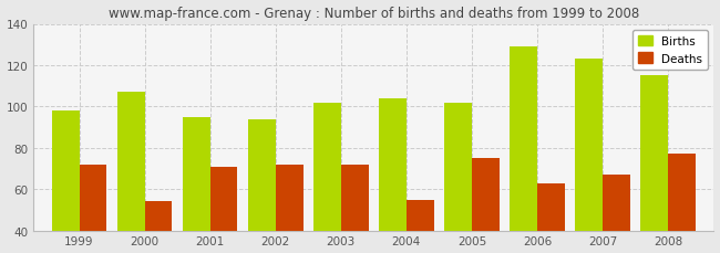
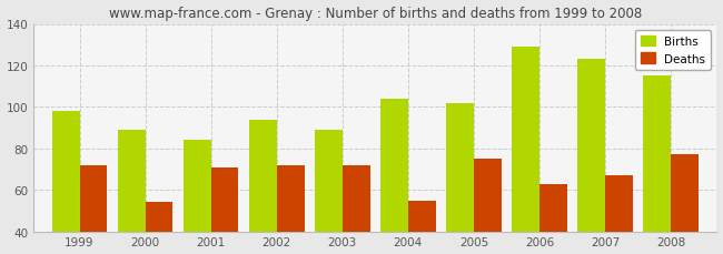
Births/2000: 107 -> 89
Births/2001: 95 -> 84
Births/2003: 102 -> 89
